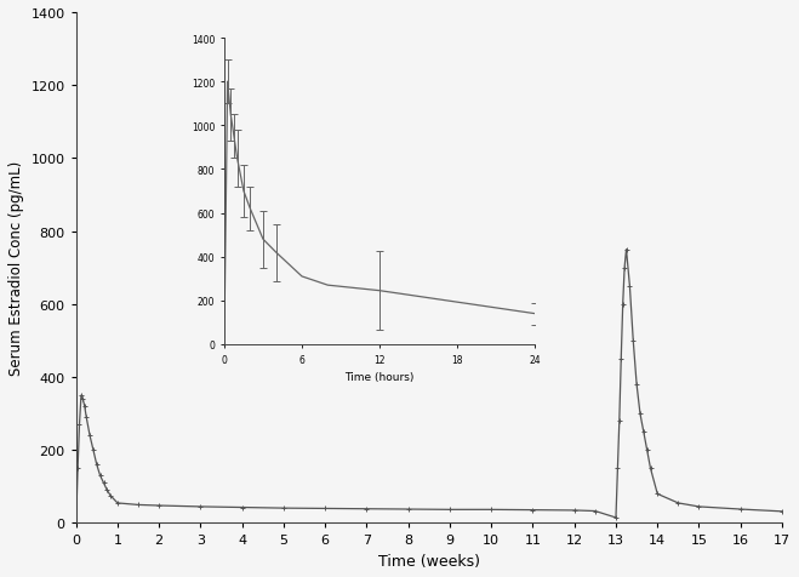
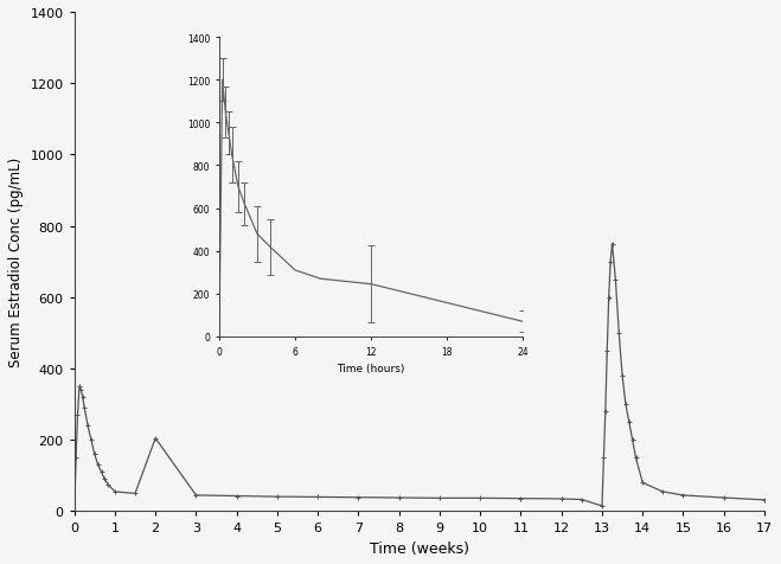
2: 48 -> 205
24: 140 -> 70
